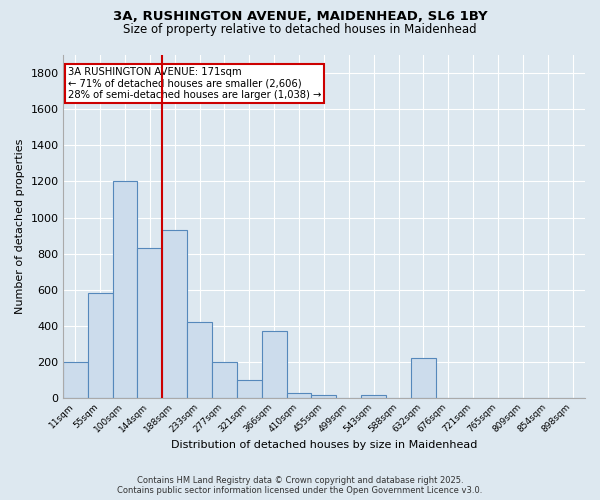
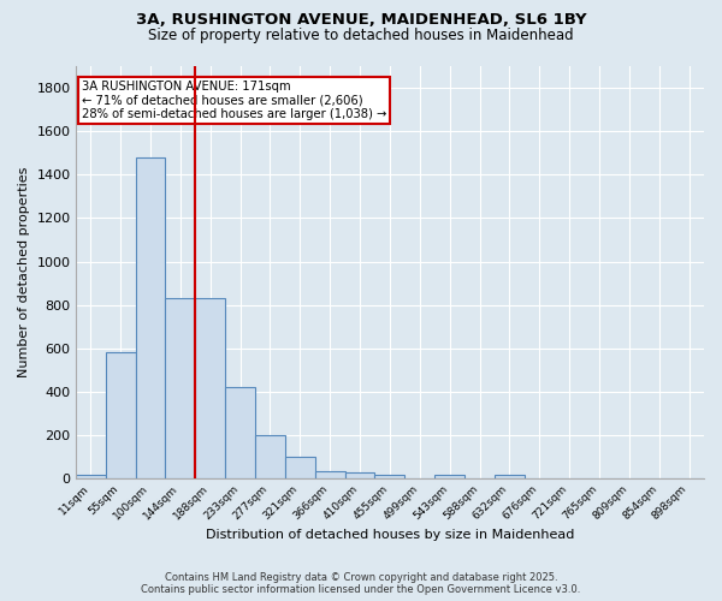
11sqm: 200 -> 20
100sqm: 1200 -> 1480
188sqm: 930 -> 830
366sqm: 370 -> 40
632sqm: 220 -> 20
